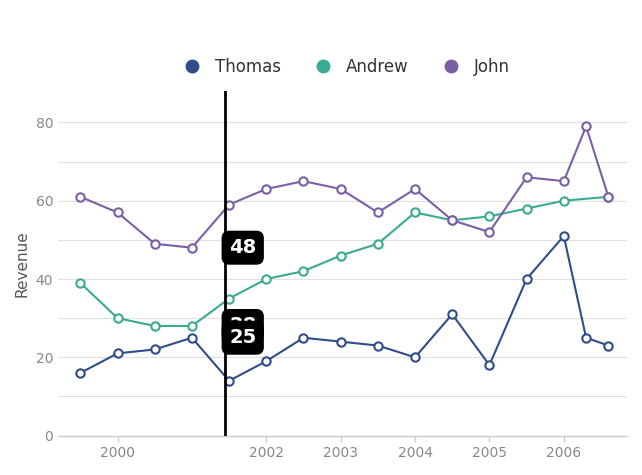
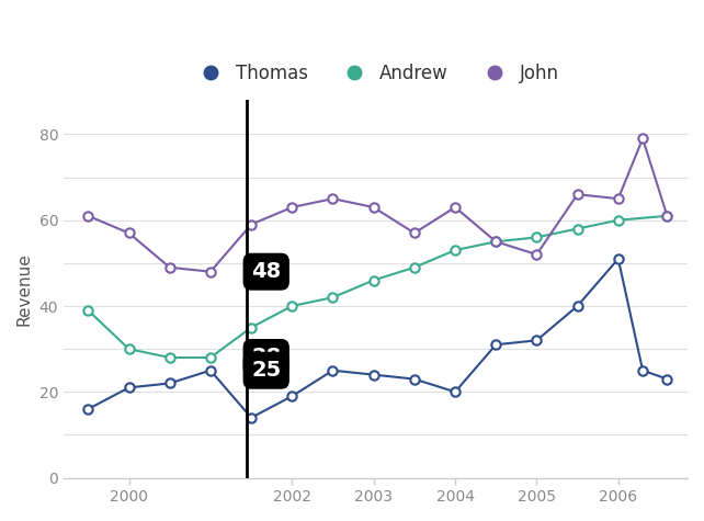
Andrew/2004: 57 -> 53
Thomas/2005: 18 -> 32
